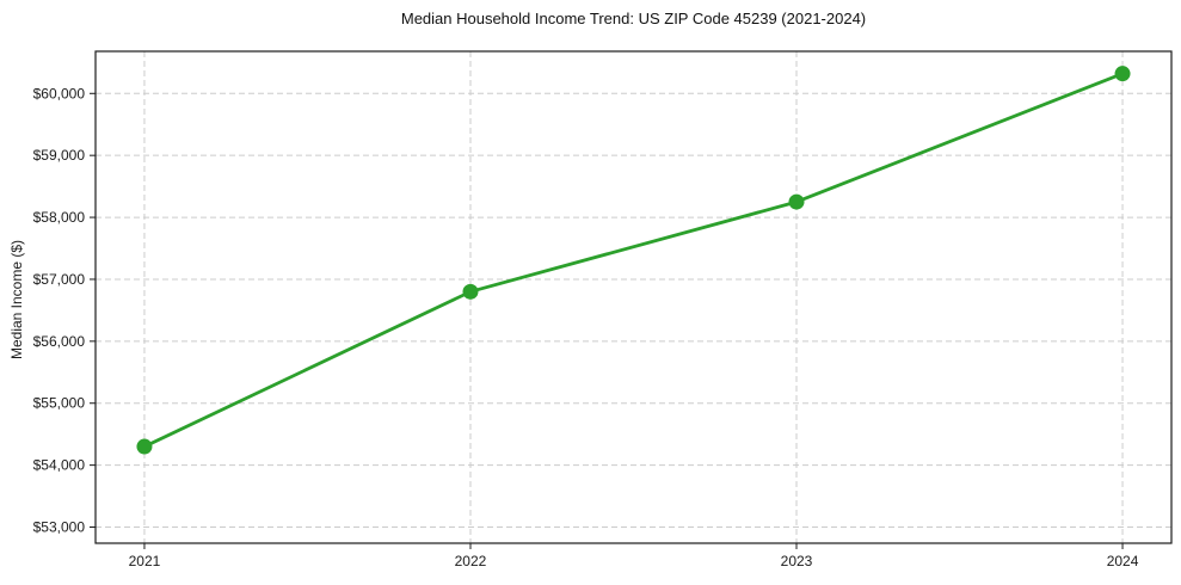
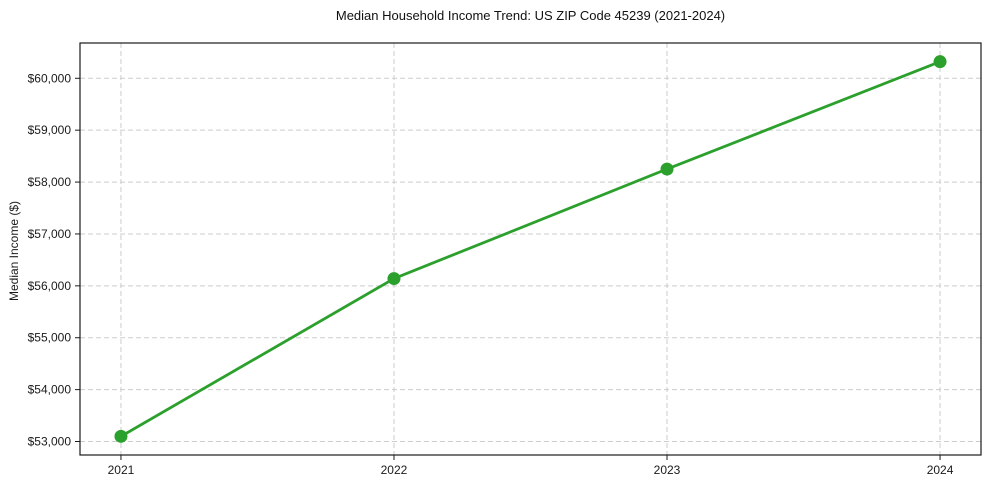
2021: $54300 -> $53100
2022: $56800 -> $56100
